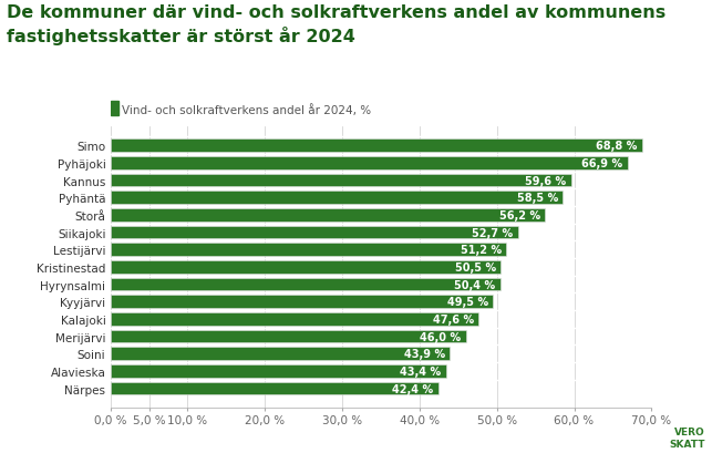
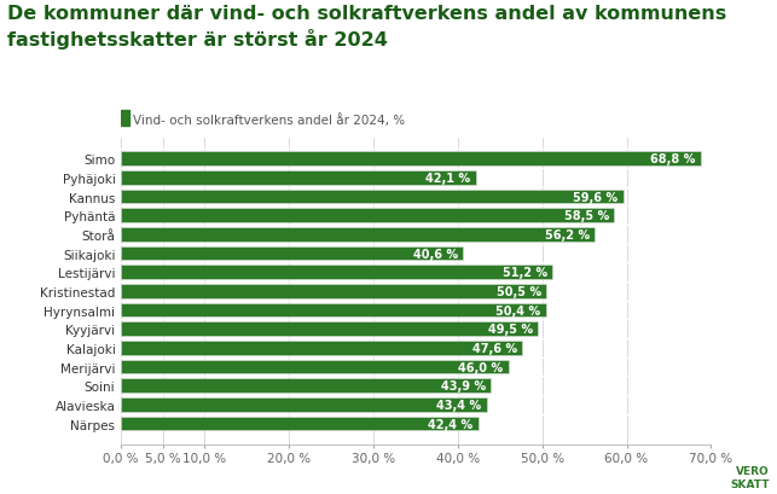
Pyhäjoki: 66,9 -> 42,1
Siikajoki: 52,7 -> 40,6
